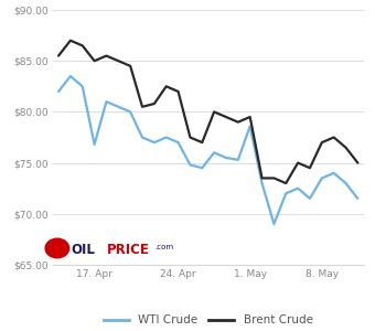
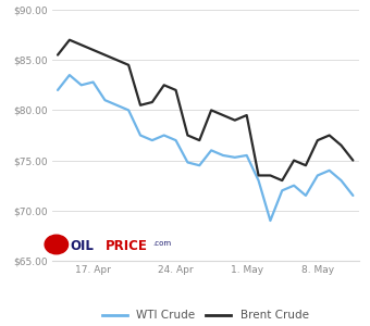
WTI Crude/17. Apr: $76.8 -> $82.8
Brent Crude/17. Apr: $85.0 -> $86.0
WTI Crude/1. May: $78.6 -> $75.5
